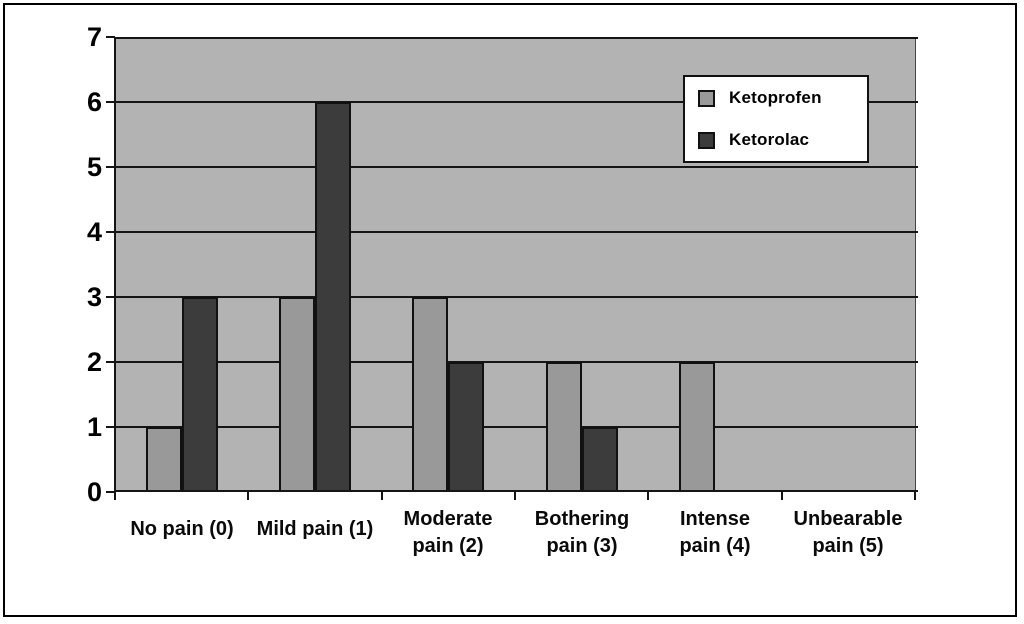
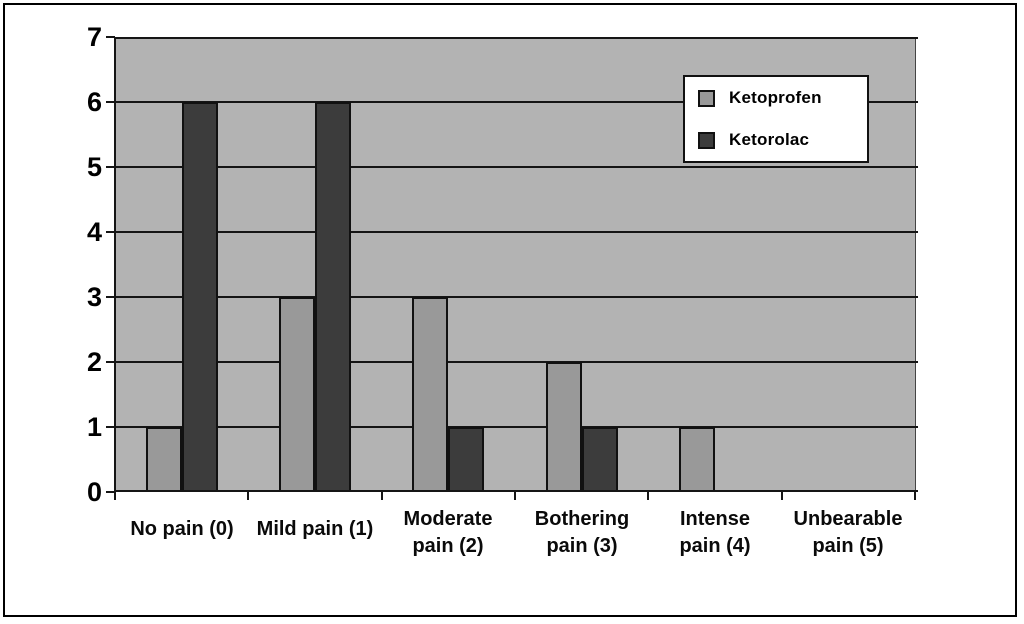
Ketorolac/No pain (0): 3 -> 6
Ketorolac/Moderate pain (2): 2 -> 1
Ketoprofen/Intense pain (4): 2 -> 1
